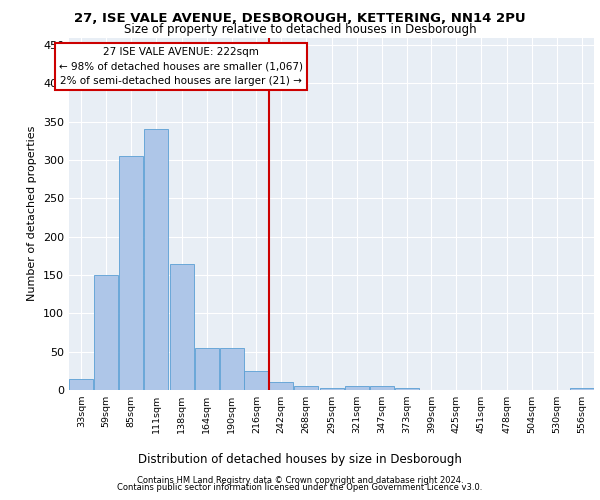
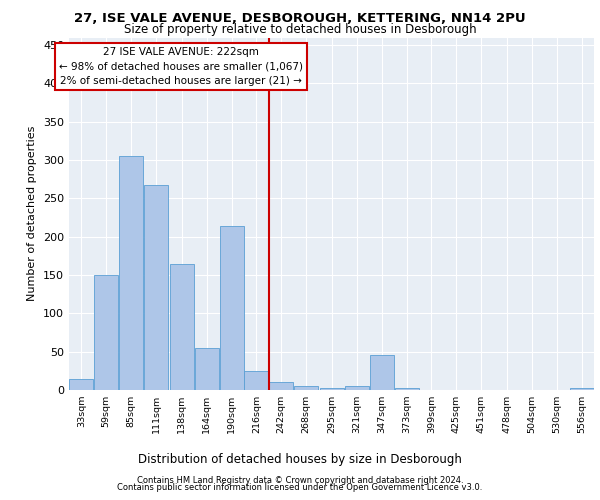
111sqm: 340 -> 268
190sqm: 55 -> 214
347sqm: 5 -> 46
